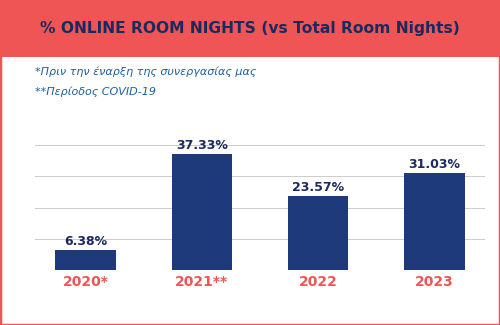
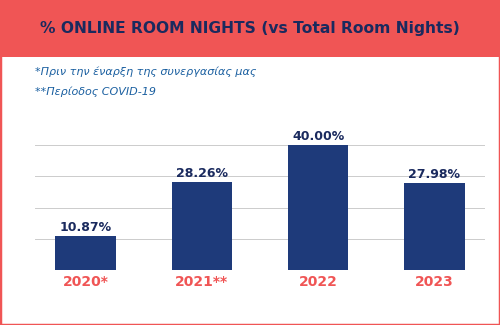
2020*: 6.38% -> 10.87%
2021**: 37.33% -> 28.26%
2022: 23.57% -> 40.00%
2023: 31.03% -> 27.98%
